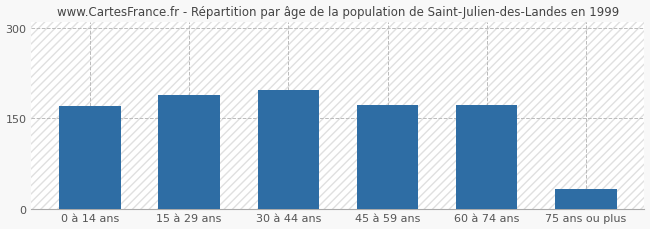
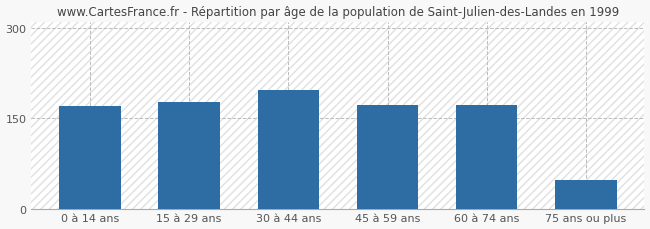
15 à 29 ans: 188 -> 176
75 ans ou plus: 32 -> 47
